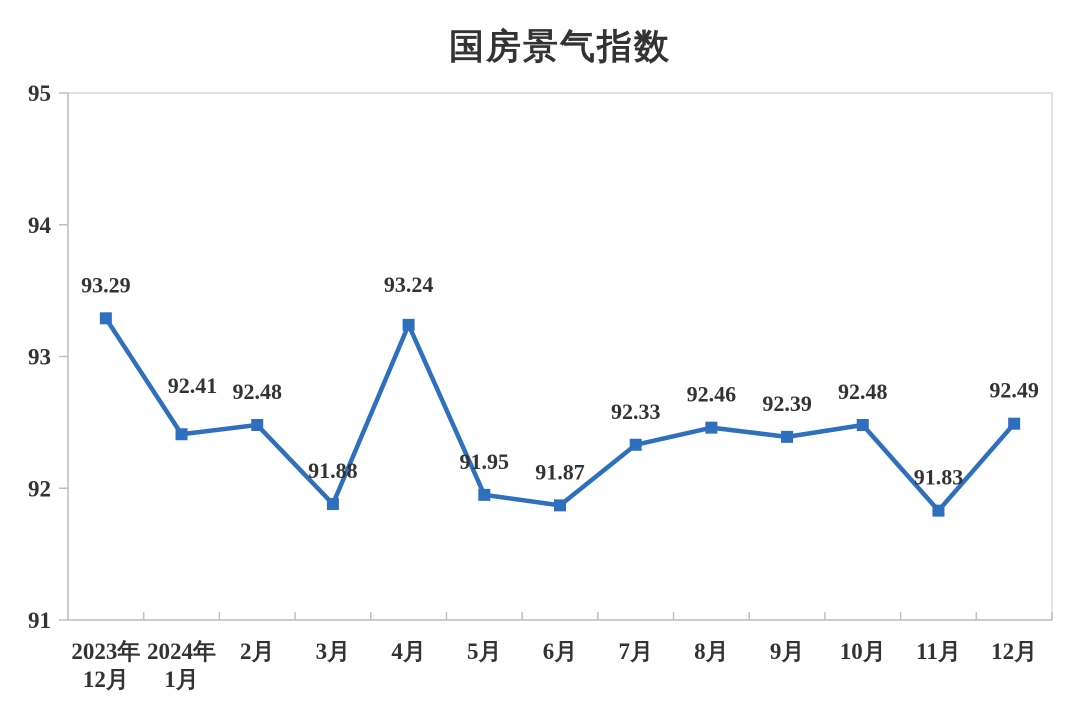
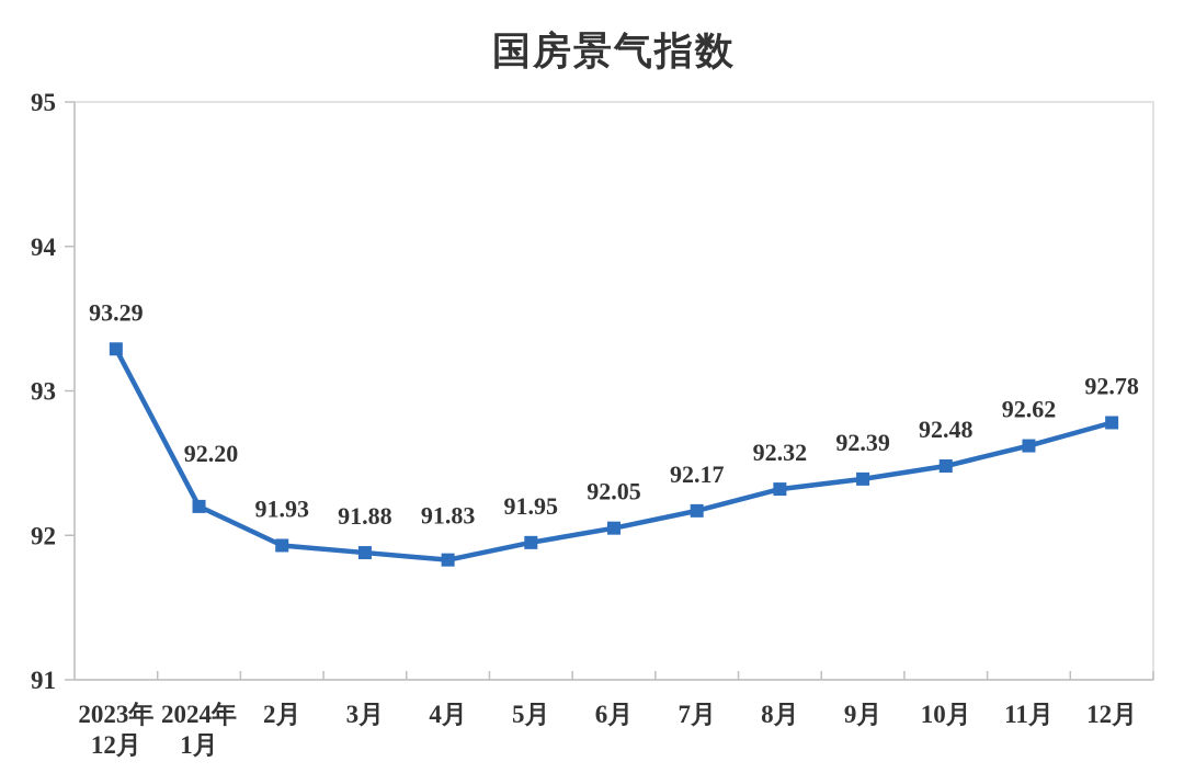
2024年 1月: 92.41 -> 92.20
2月: 92.48 -> 91.93
4月: 93.24 -> 91.83
6月: 91.87 -> 92.05
7月: 92.33 -> 92.17
8月: 92.46 -> 92.32
11月: 91.83 -> 92.62
12月: 92.49 -> 92.78
